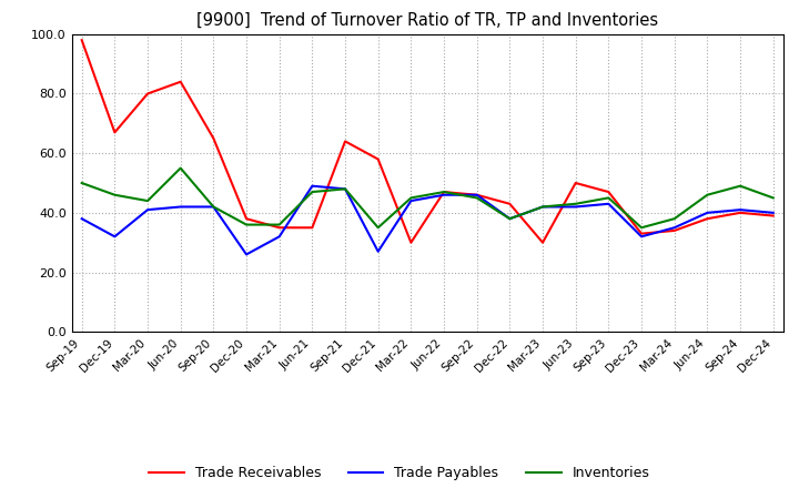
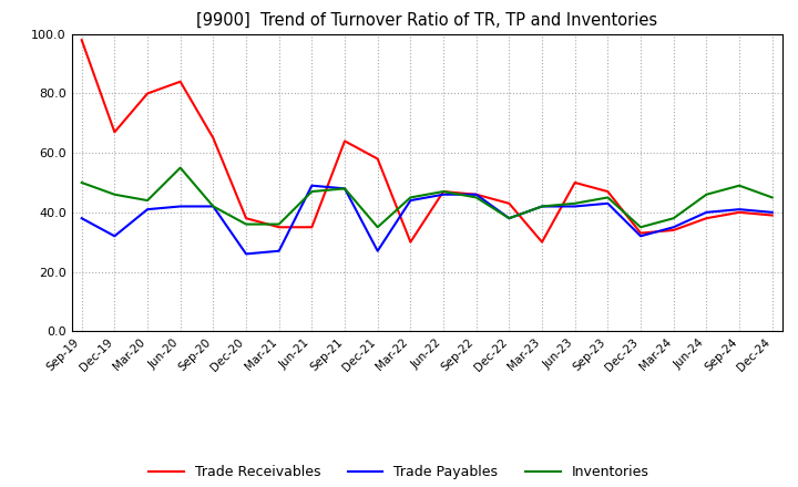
Trade Payables/Mar-21: 32 -> 27
